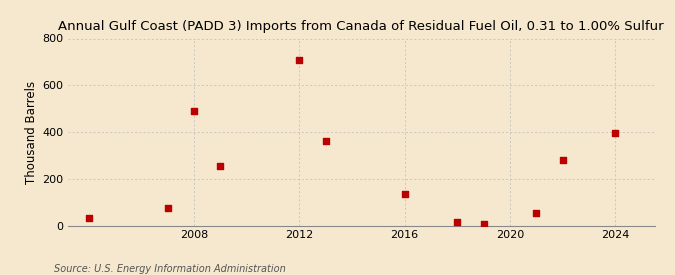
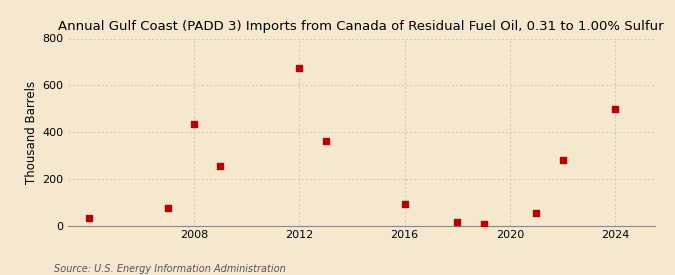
2008: 490 -> 435
2012: 710 -> 675
2016: 135 -> 90
2024: 395 -> 500
